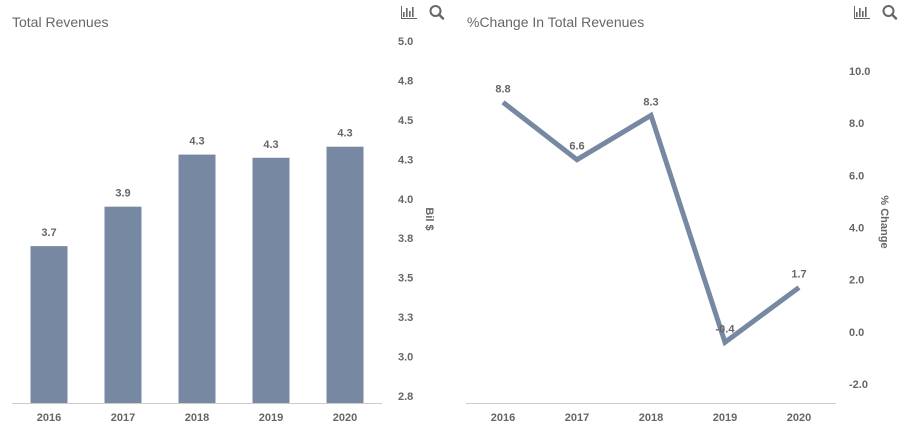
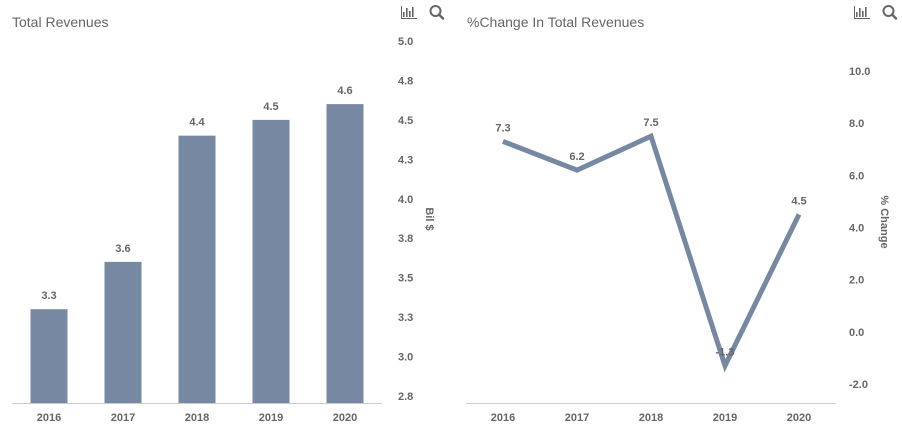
Total Revenues/2016: 3.7 -> 3.3
Total Revenues/2017: 3.9 -> 3.6
Total Revenues/2018: 4.3 -> 4.4
Total Revenues/2019: 4.3 -> 4.5
Total Revenues/2020: 4.3 -> 4.6
%Change In Total Revenues/2016: 8.8 -> 7.3
%Change In Total Revenues/2017: 6.6 -> 6.2
%Change In Total Revenues/2018: 8.3 -> 7.5
%Change In Total Revenues/2019: -0.4 -> -1.3
%Change In Total Revenues/2020: 1.7 -> 4.5
